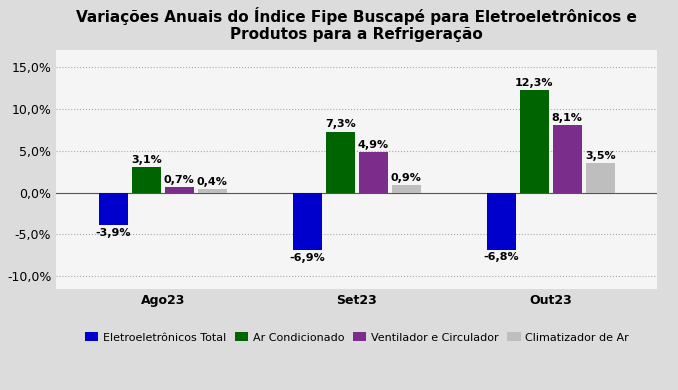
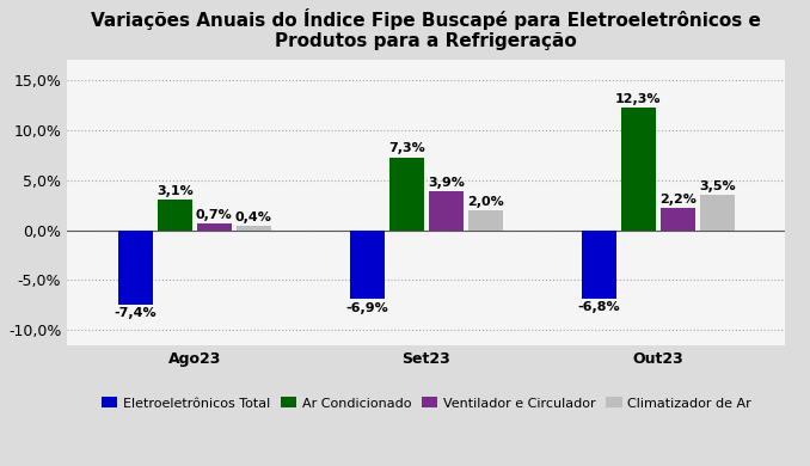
Eletroeletrônicos Total/Ago23: -3,9% -> -7,4%
Ventilador e Circulador/Set23: 4,9% -> 3,9%
Climatizador de Ar/Set23: 0,9% -> 2,0%
Ventilador e Circulador/Out23: 8,1% -> 2,2%
